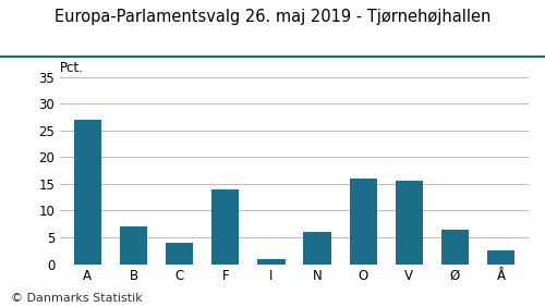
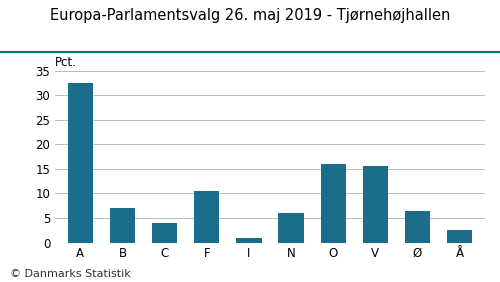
A: 27.0 -> 32.5
F: 14.0 -> 10.5
